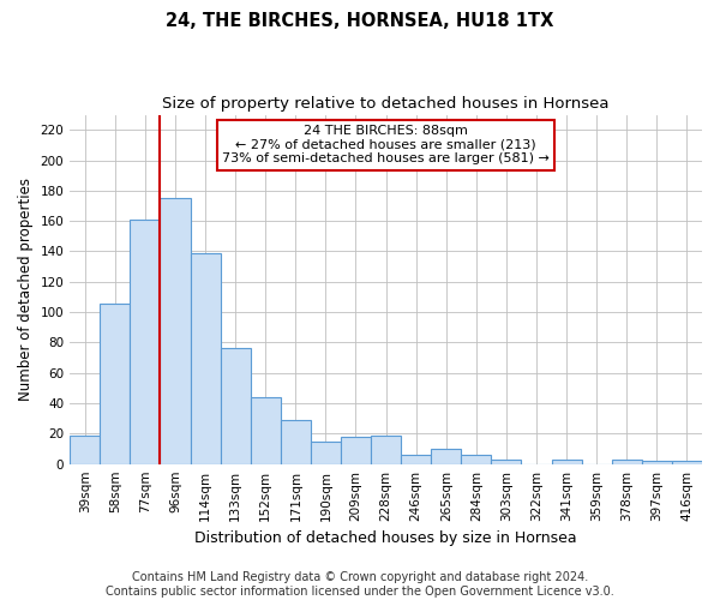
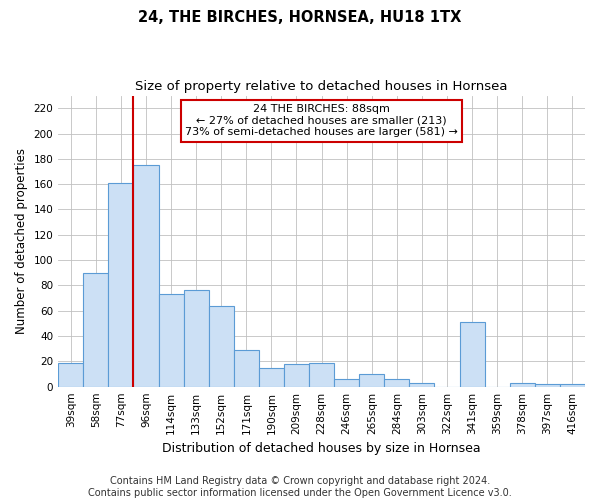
58sqm: 106 -> 90
114sqm: 139 -> 73
152sqm: 44 -> 64
341sqm: 3 -> 51
